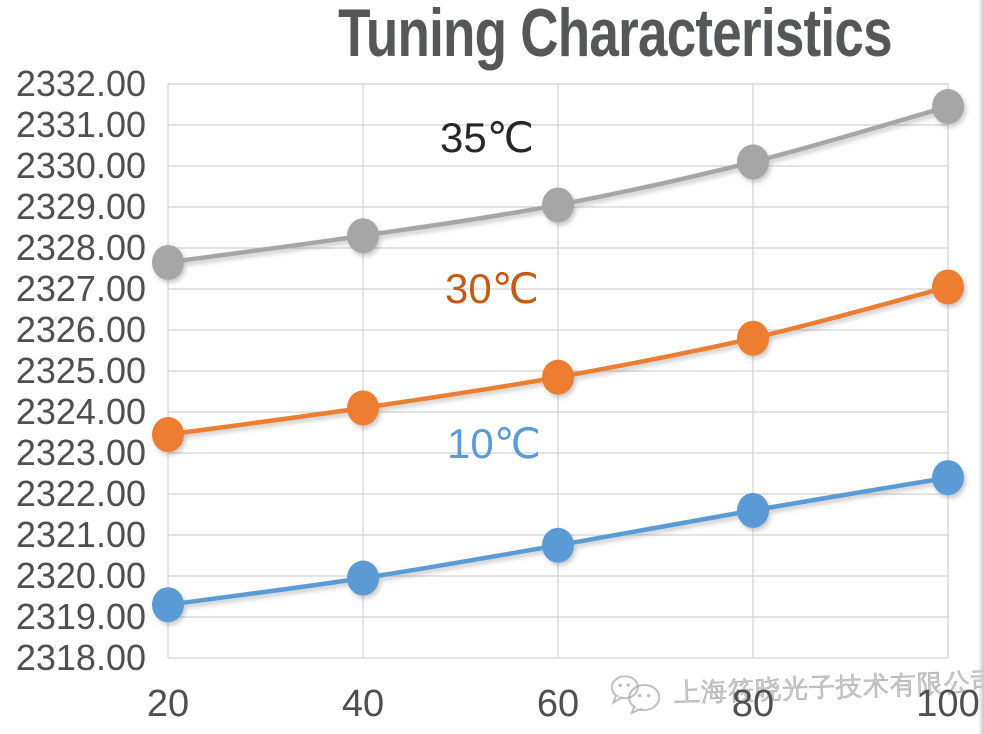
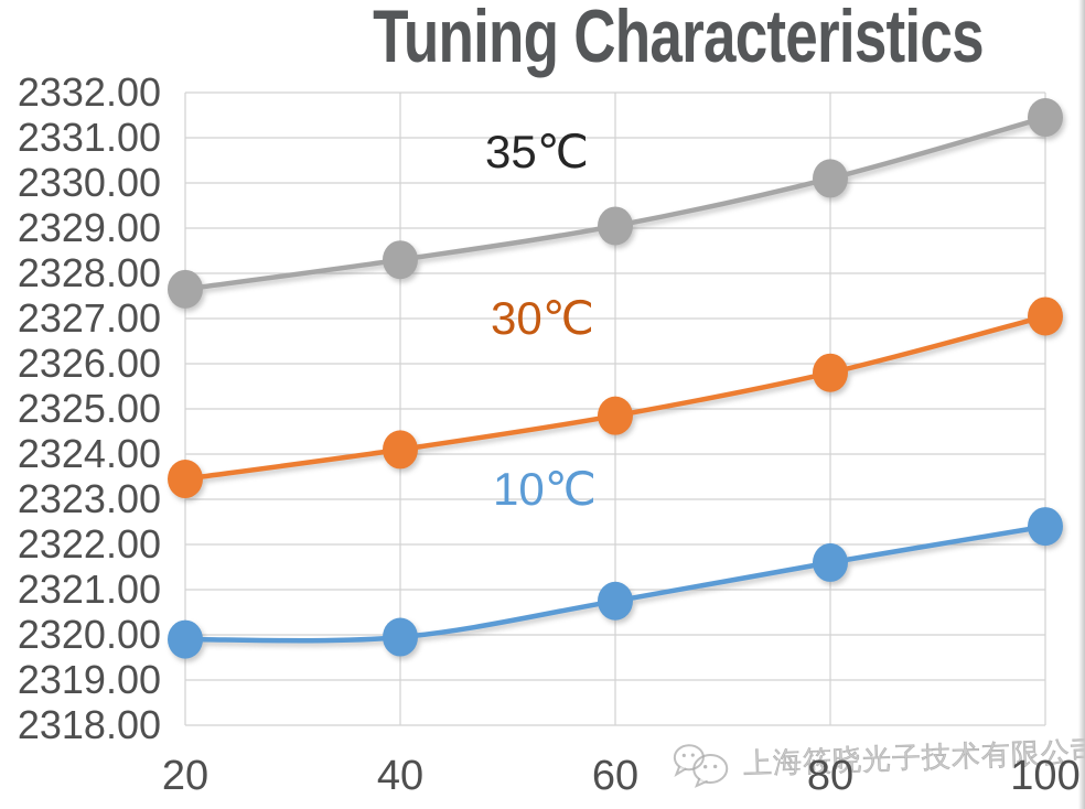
10℃/20: 2319.3 -> 2319.9
